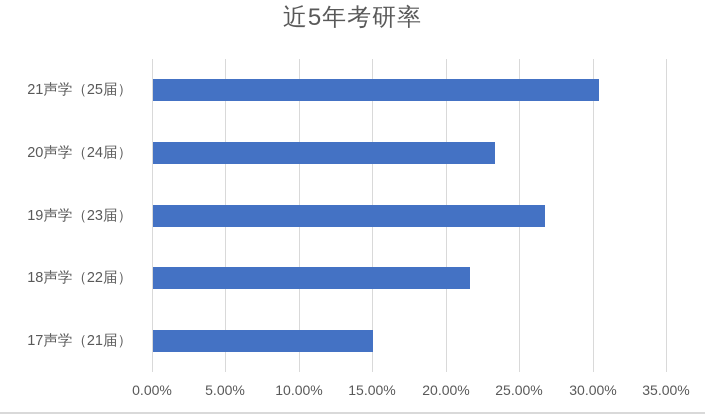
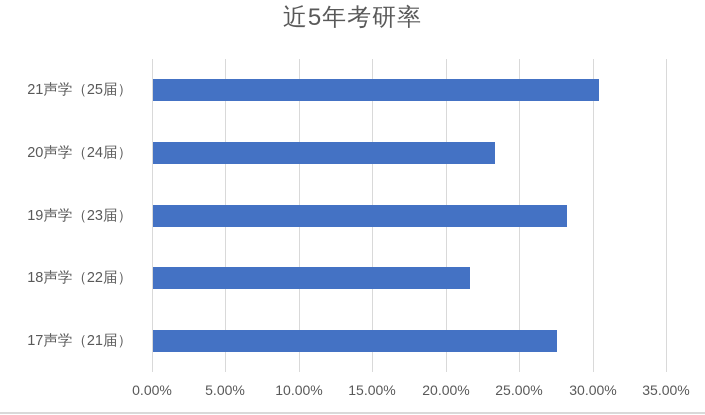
19声学（23届）: 26.7% -> 28.2%
17声学（21届）: 15.0% -> 27.5%
